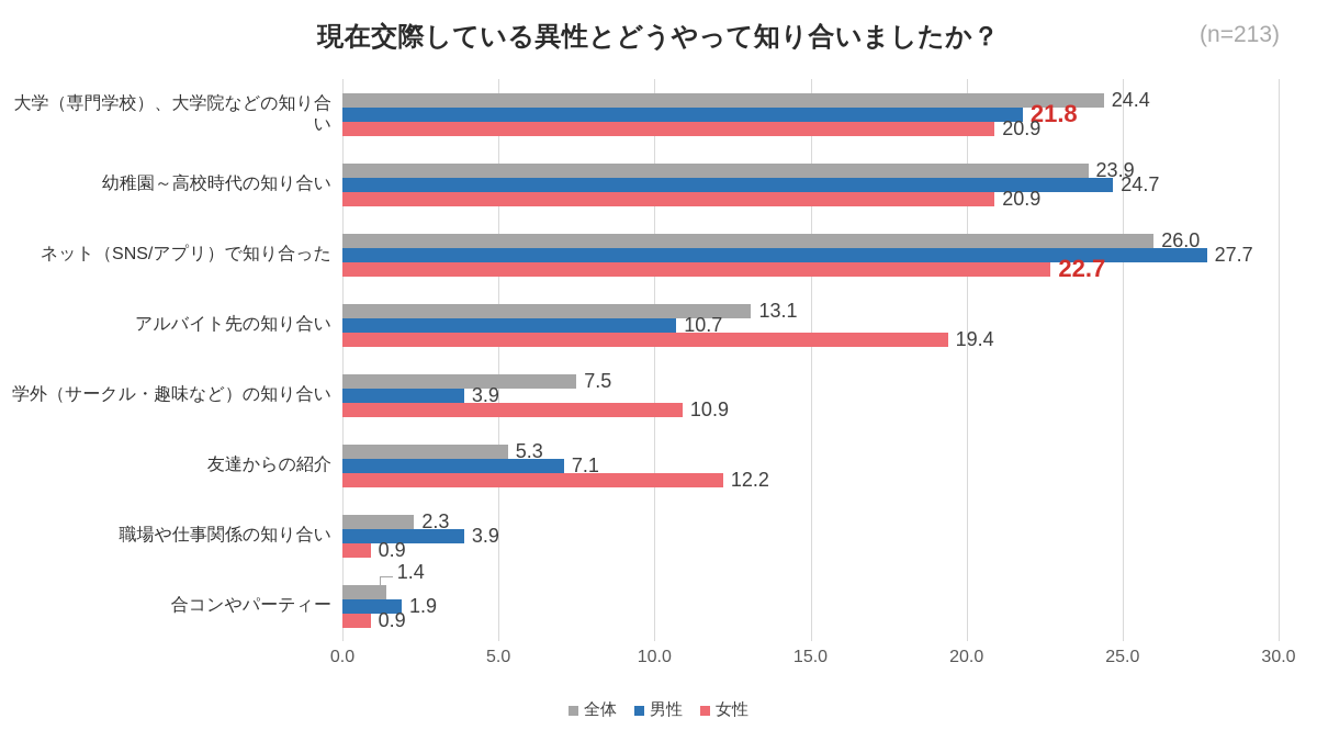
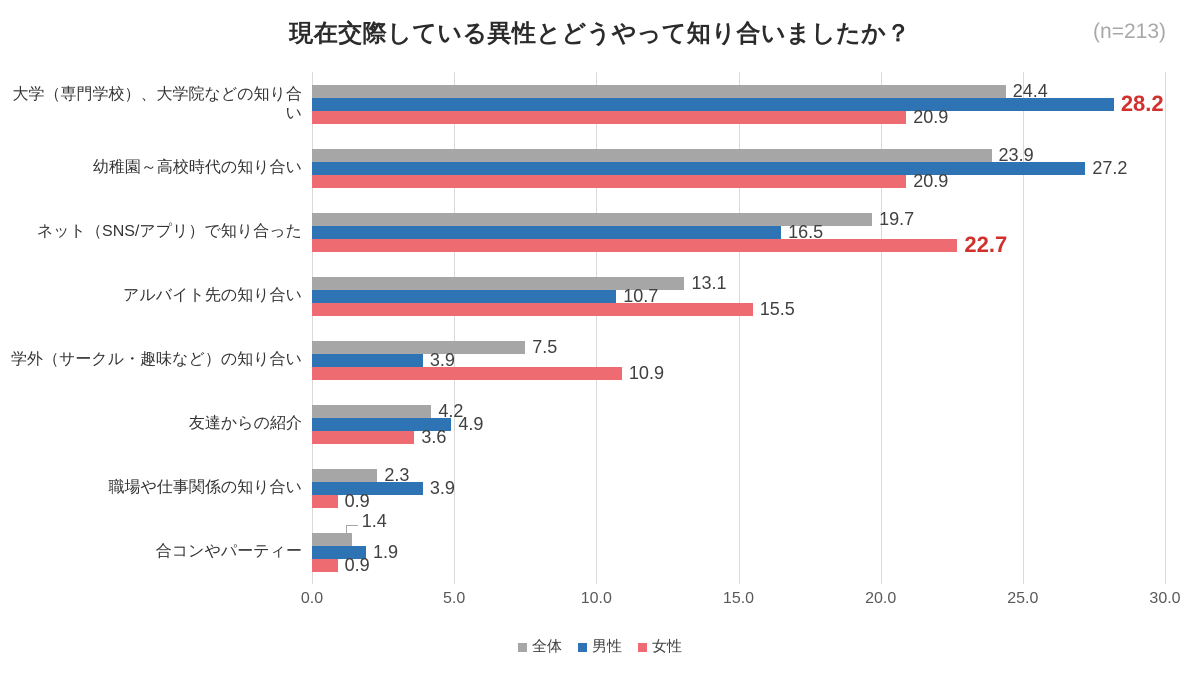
男性/大学（専門学校）、大学院などの知り合い: 21.8 -> 28.2
男性/幼稚園～高校時代の知り合い: 24.7 -> 27.2
全体/ネット（SNS/アプリ）で知り合った: 26.0 -> 19.7
男性/ネット（SNS/アプリ）で知り合った: 27.7 -> 16.5
女性/アルバイト先の知り合い: 19.4 -> 15.5
全体/友達からの紹介: 5.3 -> 4.2
男性/友達からの紹介: 7.1 -> 4.9
女性/友達からの紹介: 12.2 -> 3.6
